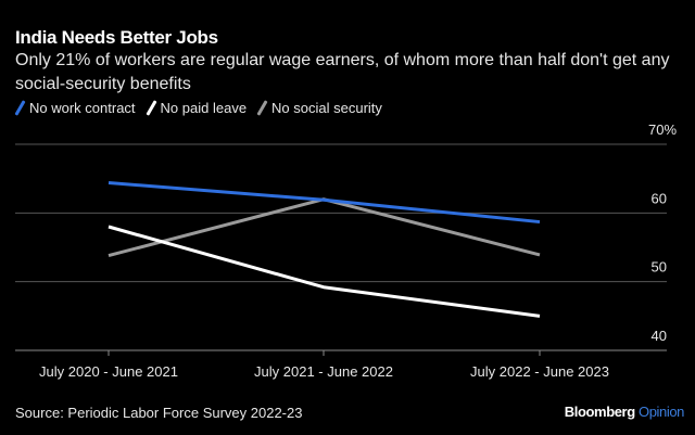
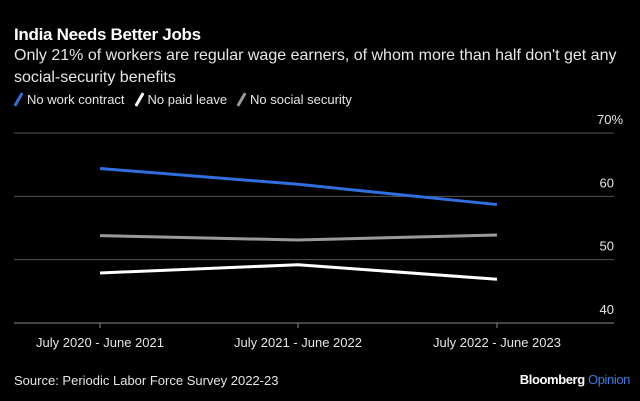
No paid leave/July 2020 - June 2021: 58 -> 48
No social security/July 2021 - June 2022: 62 -> 53
No paid leave/July 2022 - June 2023: 45 -> 47
